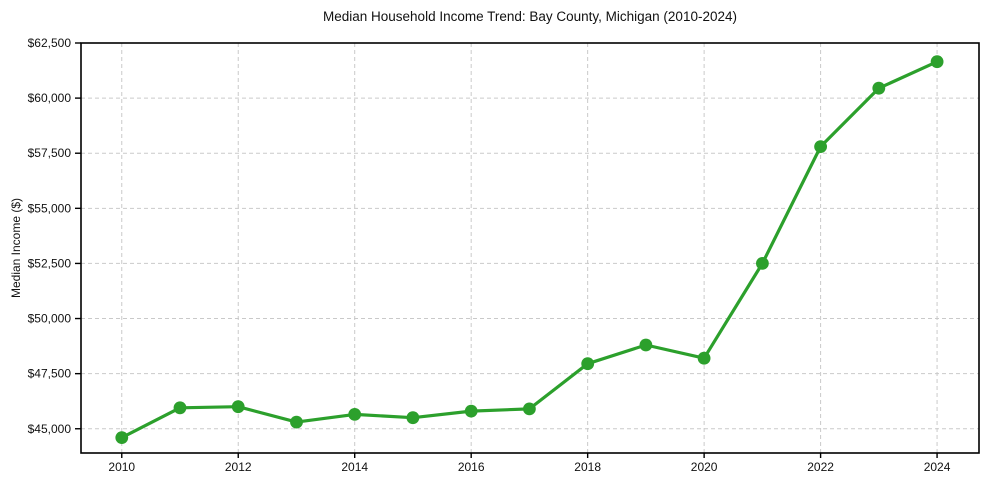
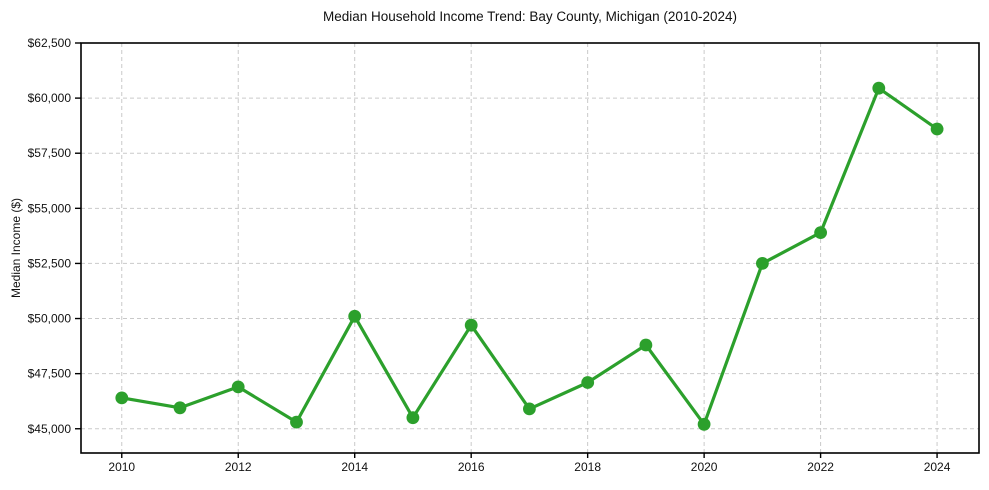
2010: $44600 -> $46400
2012: $46000 -> $46900
2014: $45600 -> $50100
2016: $45800 -> $49700
2018: $48000 -> $47100
2020: $48200 -> $45200
2022: $57800 -> $53900
2024: $61600 -> $58600
